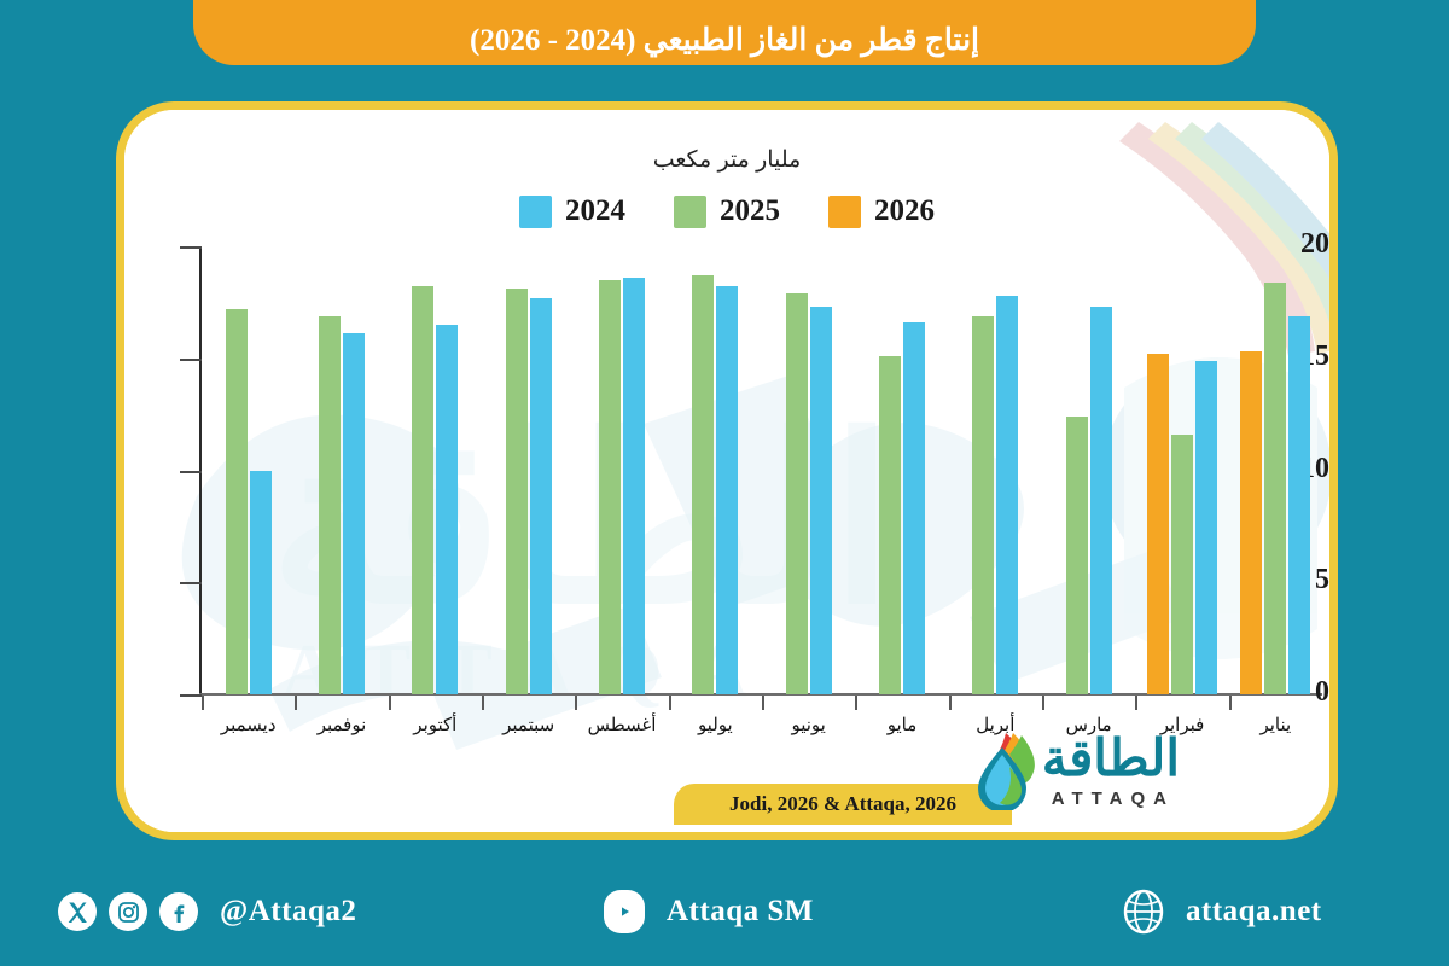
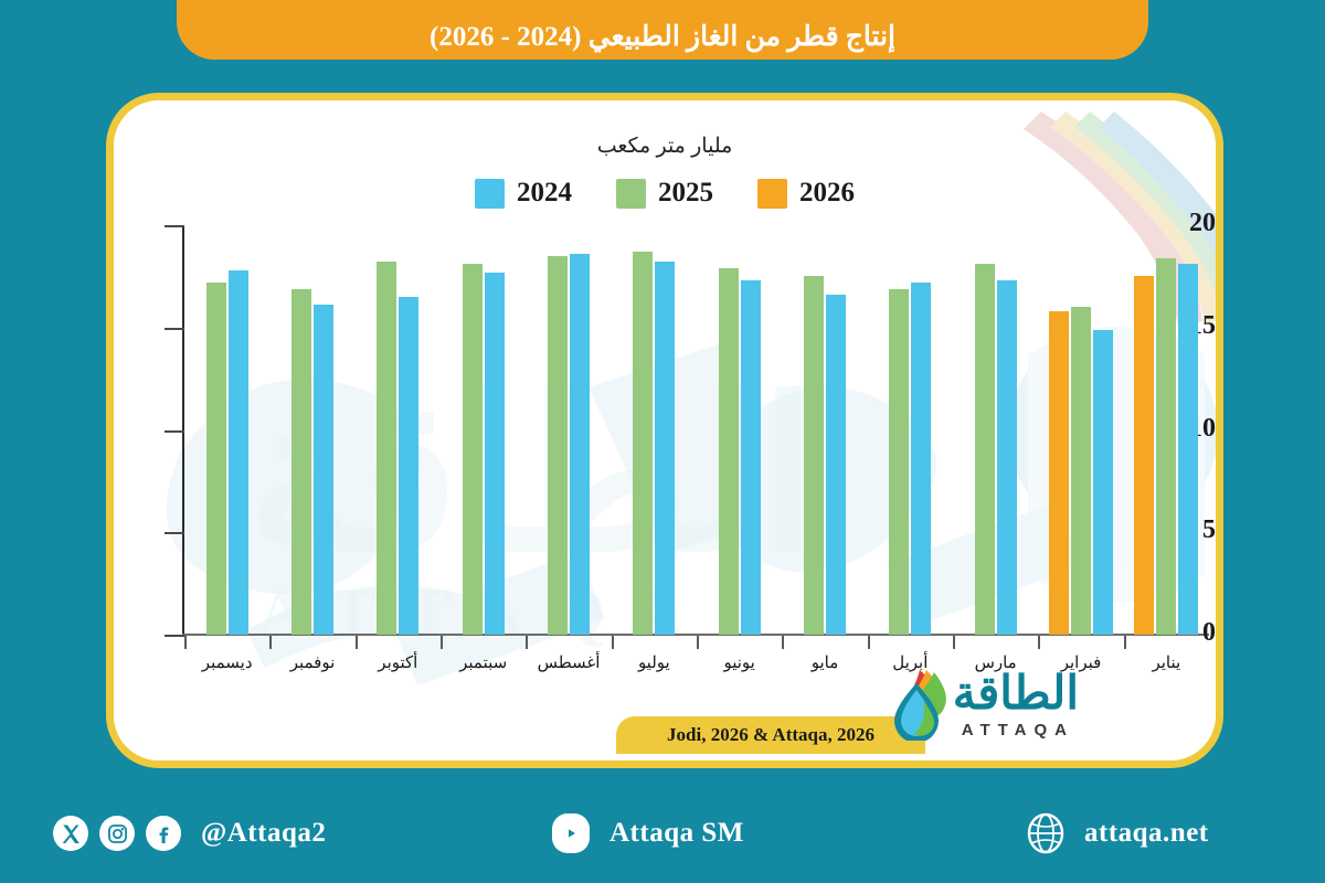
2024/يناير: 16.9 -> 18.1
2026/يناير: 15.3 -> 17.5
2025/فبراير: 11.6 -> 16.0
2026/فبراير: 15.2 -> 15.8
2025/مارس: 12.4 -> 18.1
2024/أبريل: 17.8 -> 17.2
2025/مايو: 15.1 -> 17.5
2024/ديسمبر: 10.0 -> 17.8
